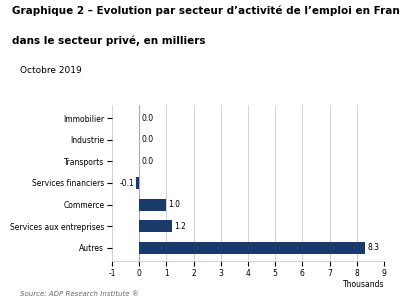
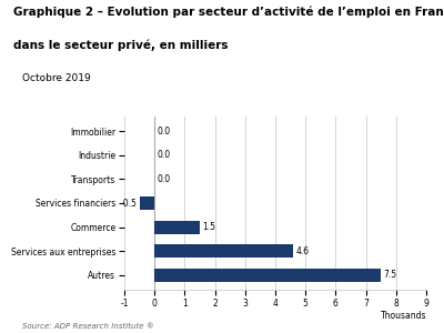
Services financiers: -0.1 -> -0.5
Commerce: 1.0 -> 1.5
Services aux entreprises: 1.2 -> 4.6
Autres: 8.3 -> 7.5
